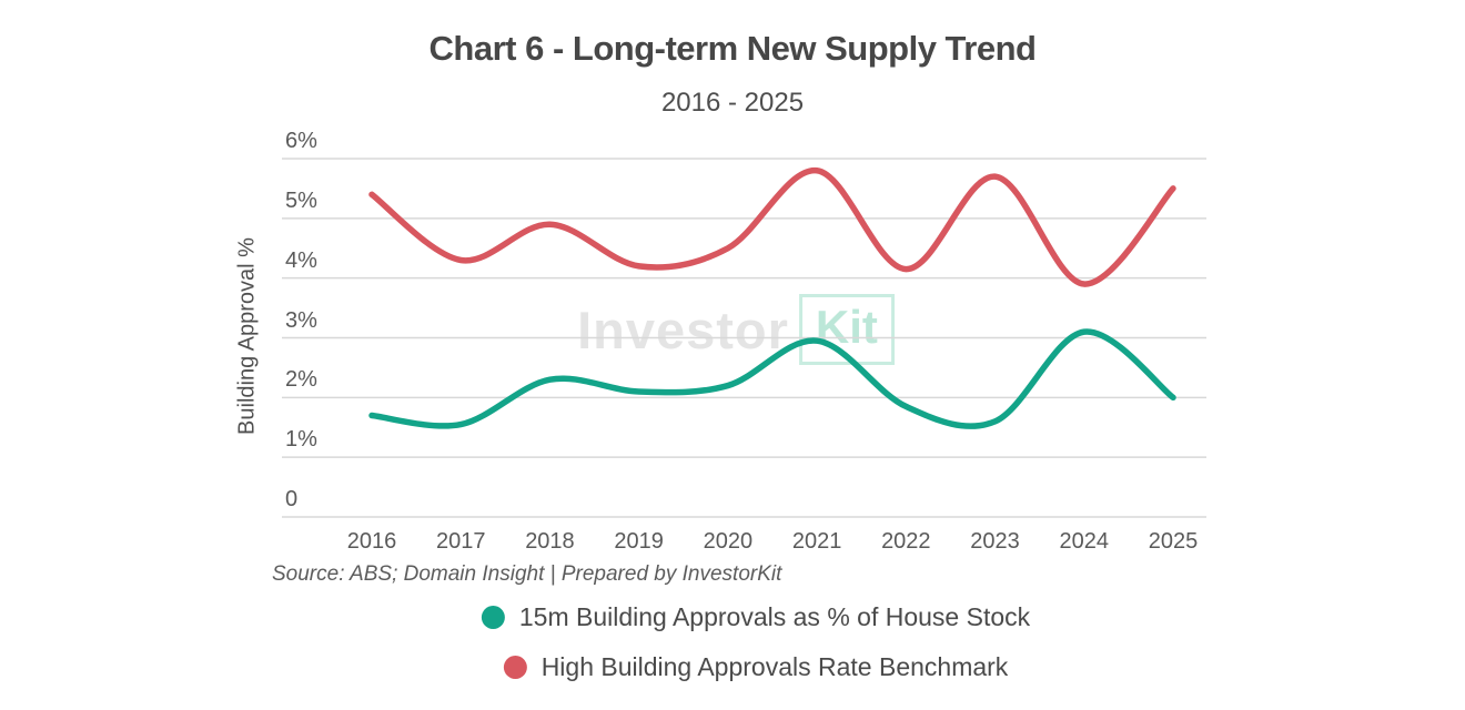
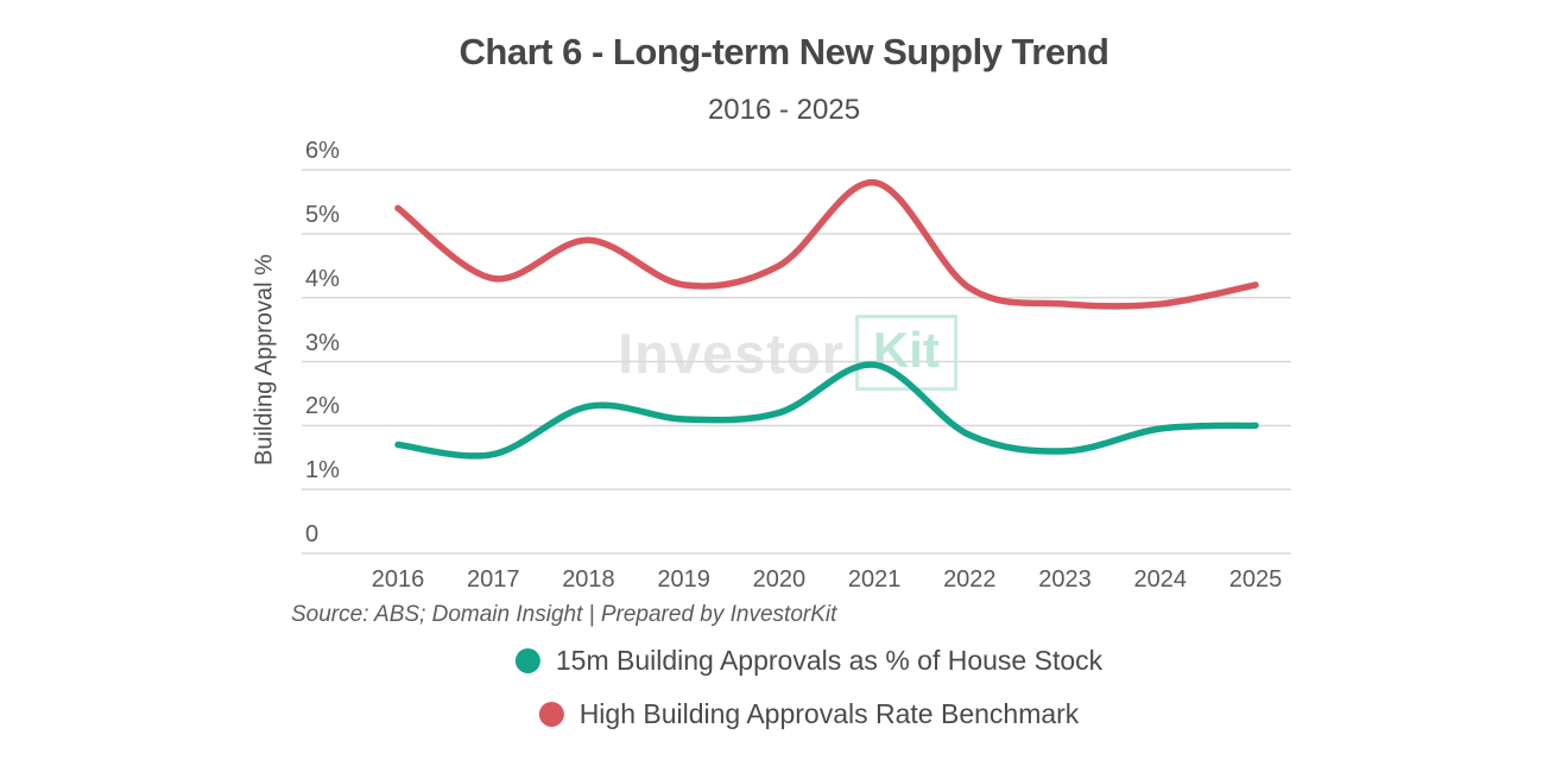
High Building Approvals Rate Benchmark/2023: 5.7% -> 3.9%
15m Building Approvals as % of House Stock/2024: 3.1% -> 1.9%
High Building Approvals Rate Benchmark/2025: 5.5% -> 4.2%
